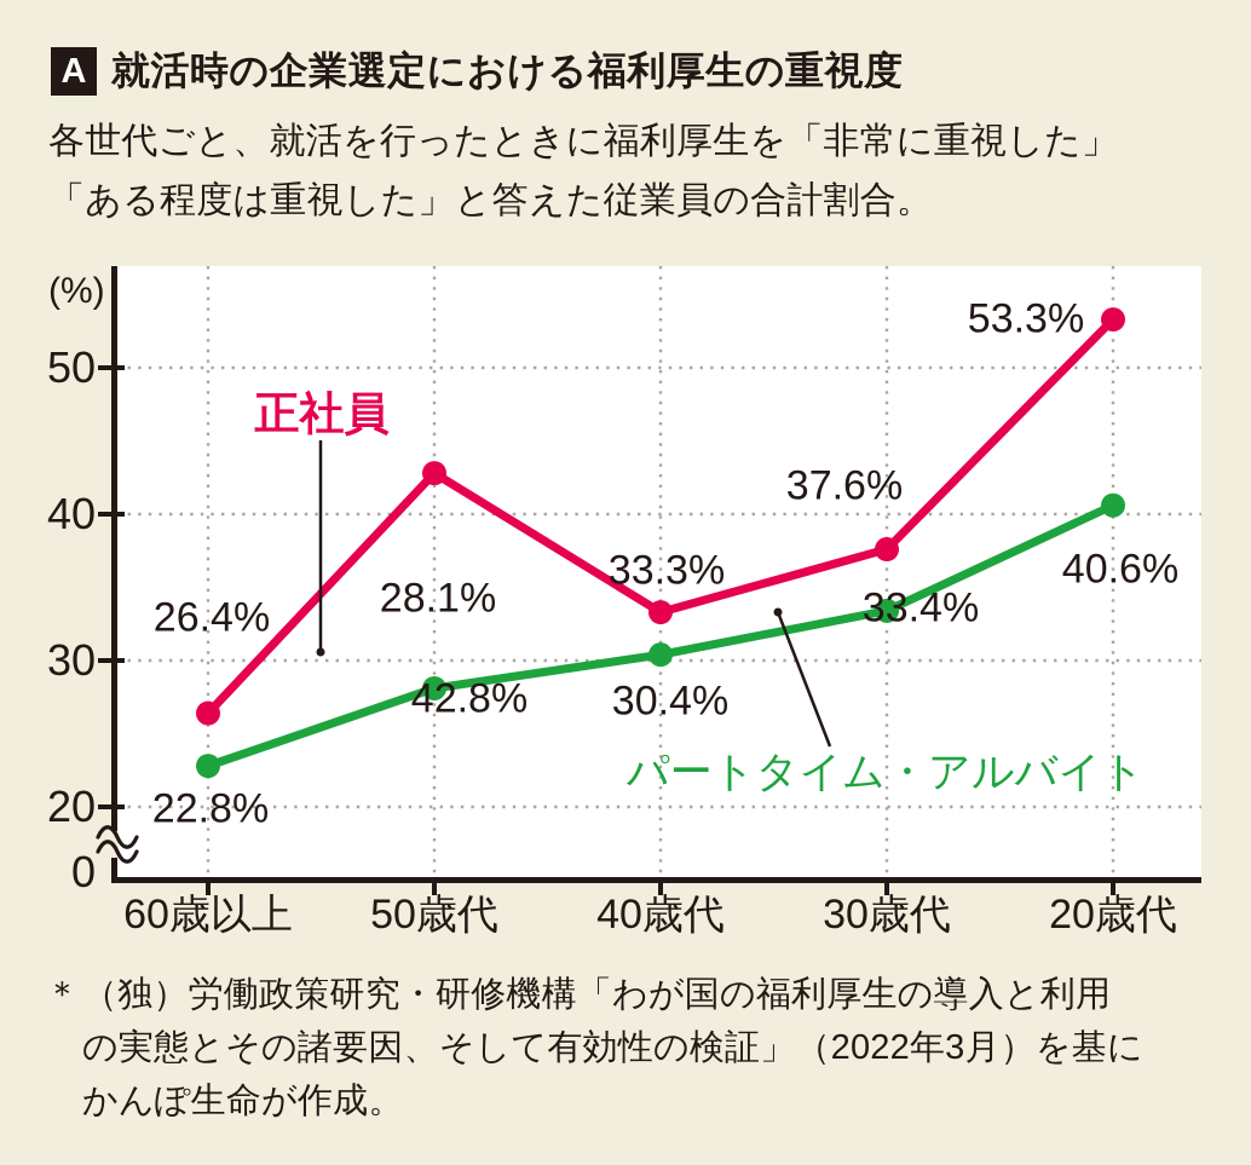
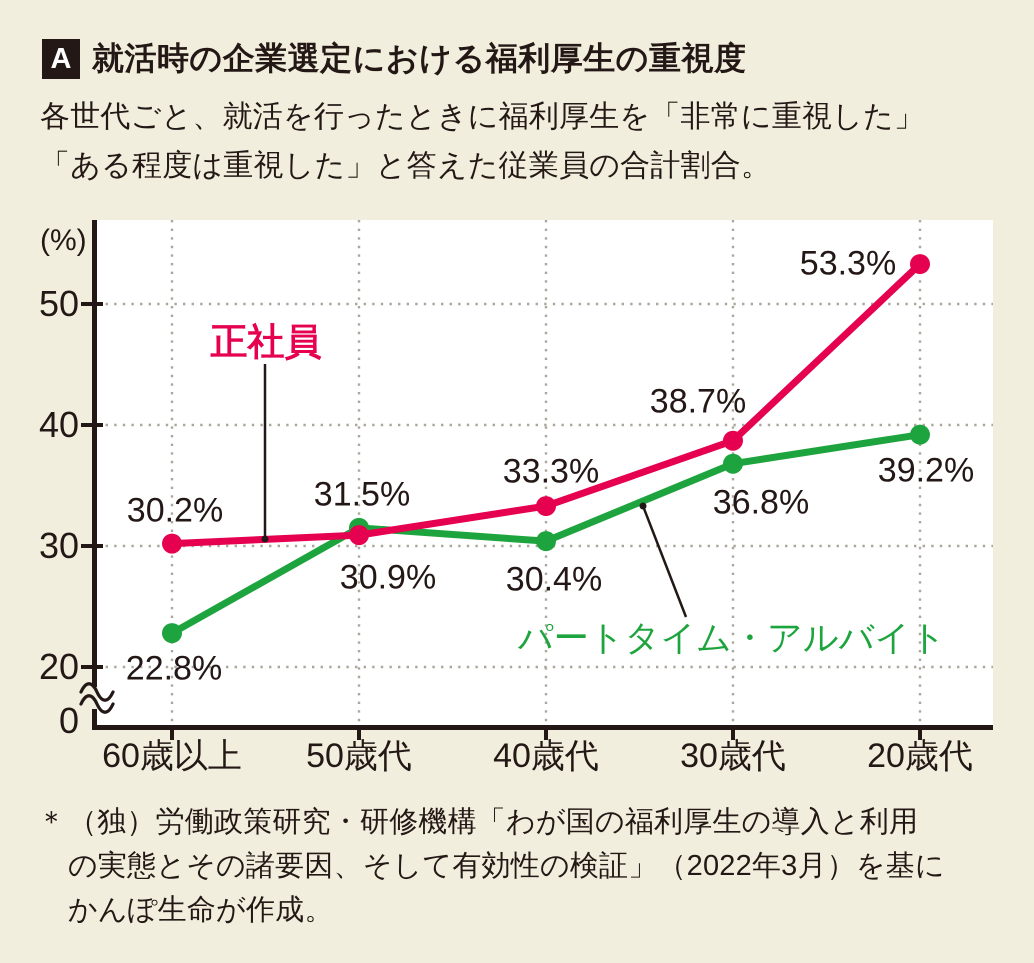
正社員/60歳以上: 26.4% -> 30.2%
正社員/50歳代: 42.8% -> 30.9%
パートタイム・アルバイト/50歳代: 28.1% -> 31.5%
正社員/30歳代: 37.6% -> 38.7%
パートタイム・アルバイト/30歳代: 33.4% -> 36.8%
パートタイム・アルバイト/20歳代: 40.6% -> 39.2%
